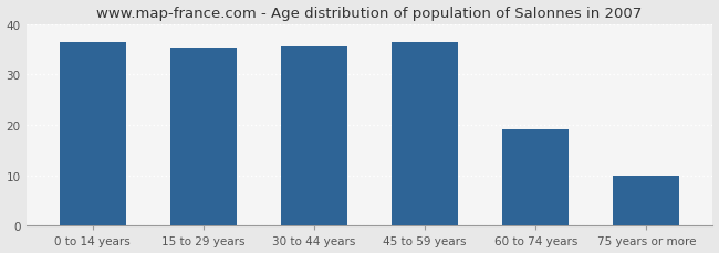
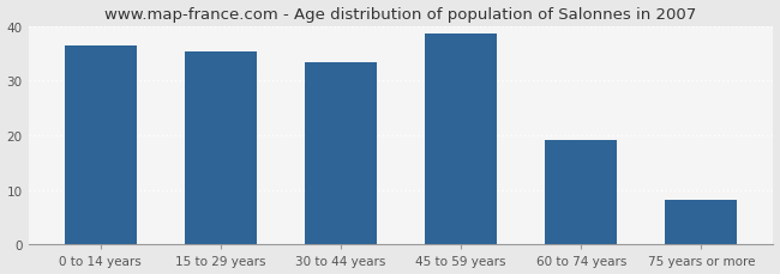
30 to 44 years: 35.5 -> 33.4
45 to 59 years: 36.5 -> 38.5
75 years or more: 10.0 -> 8.2
